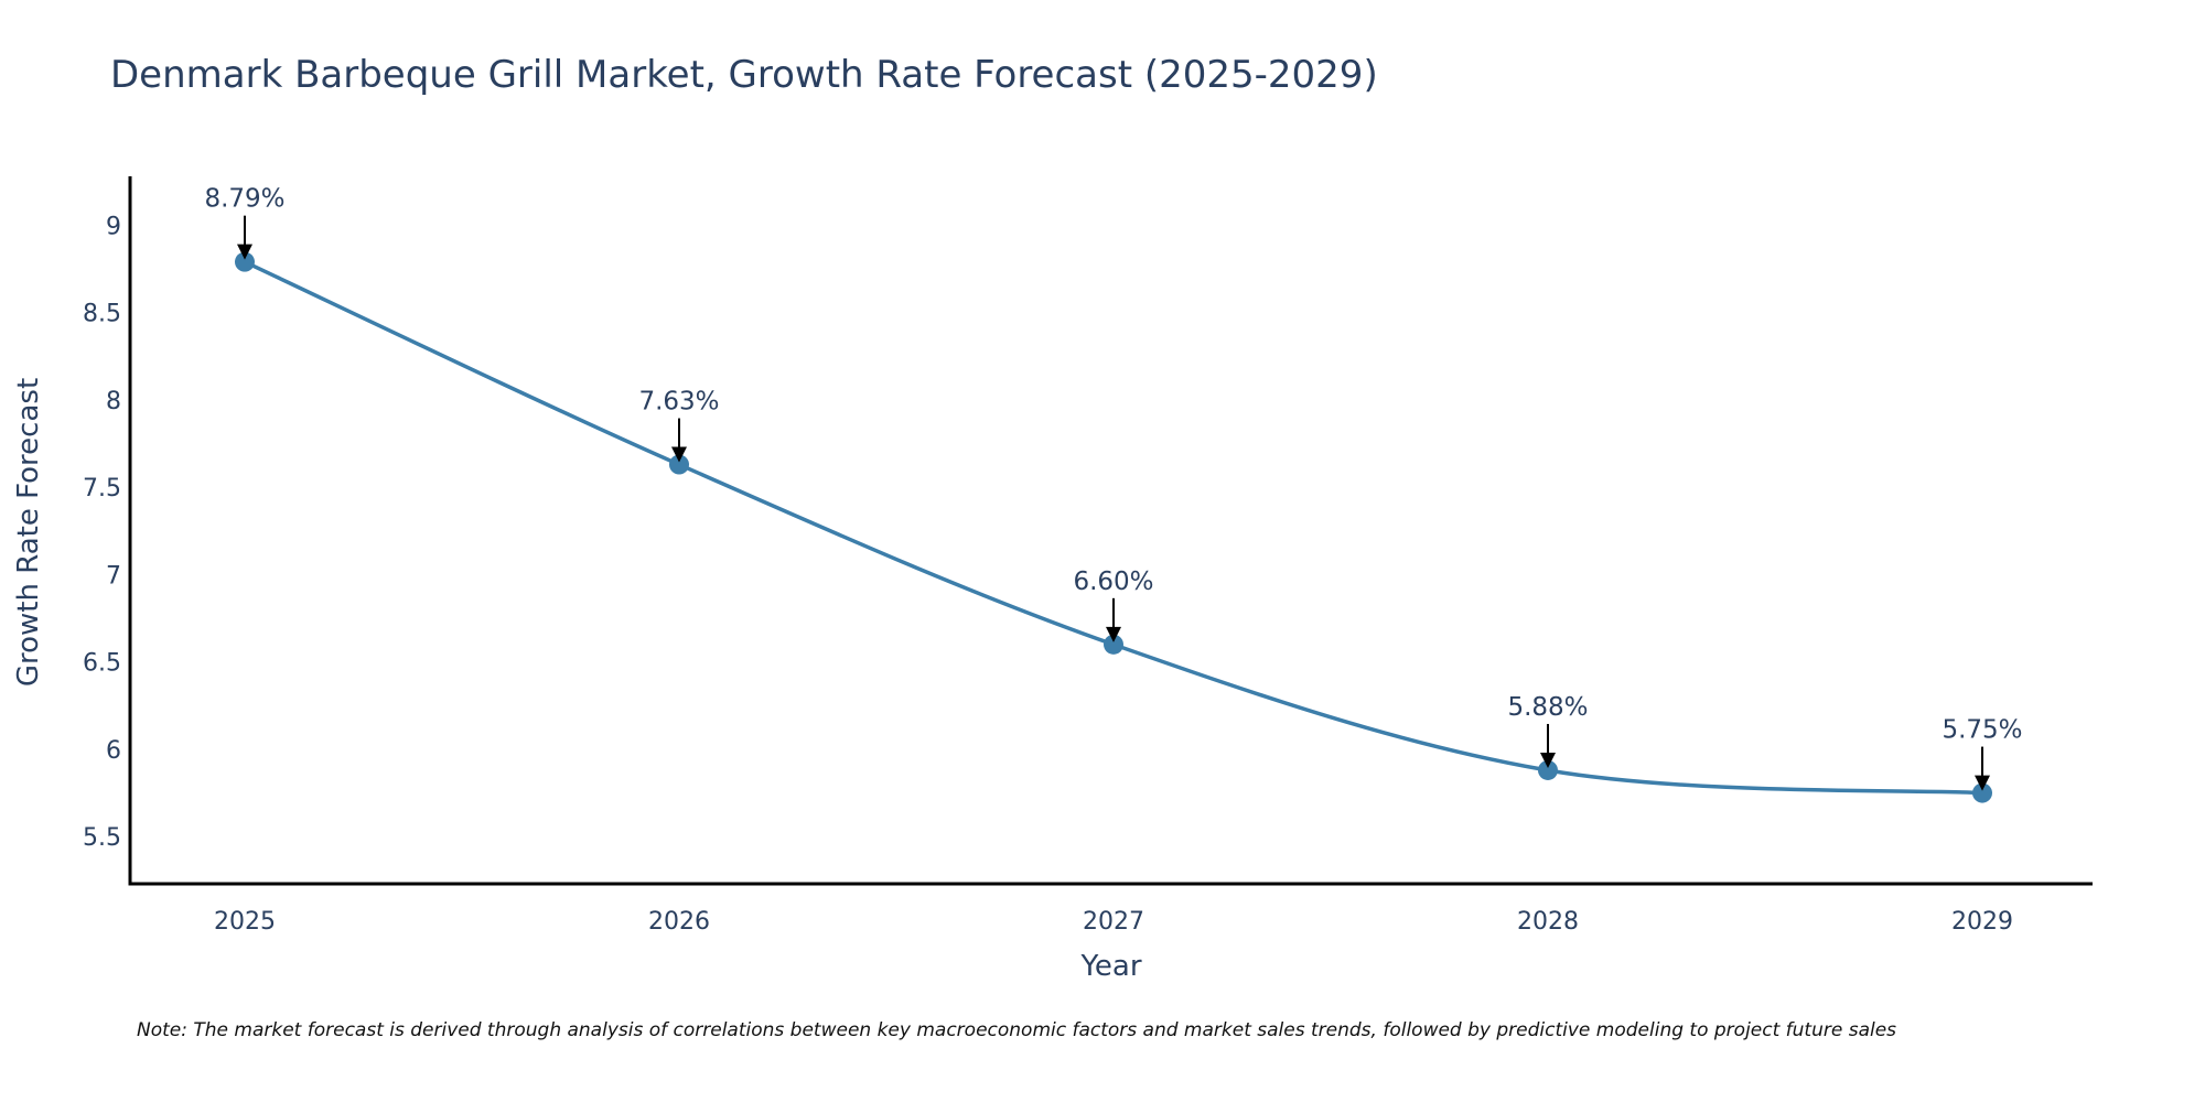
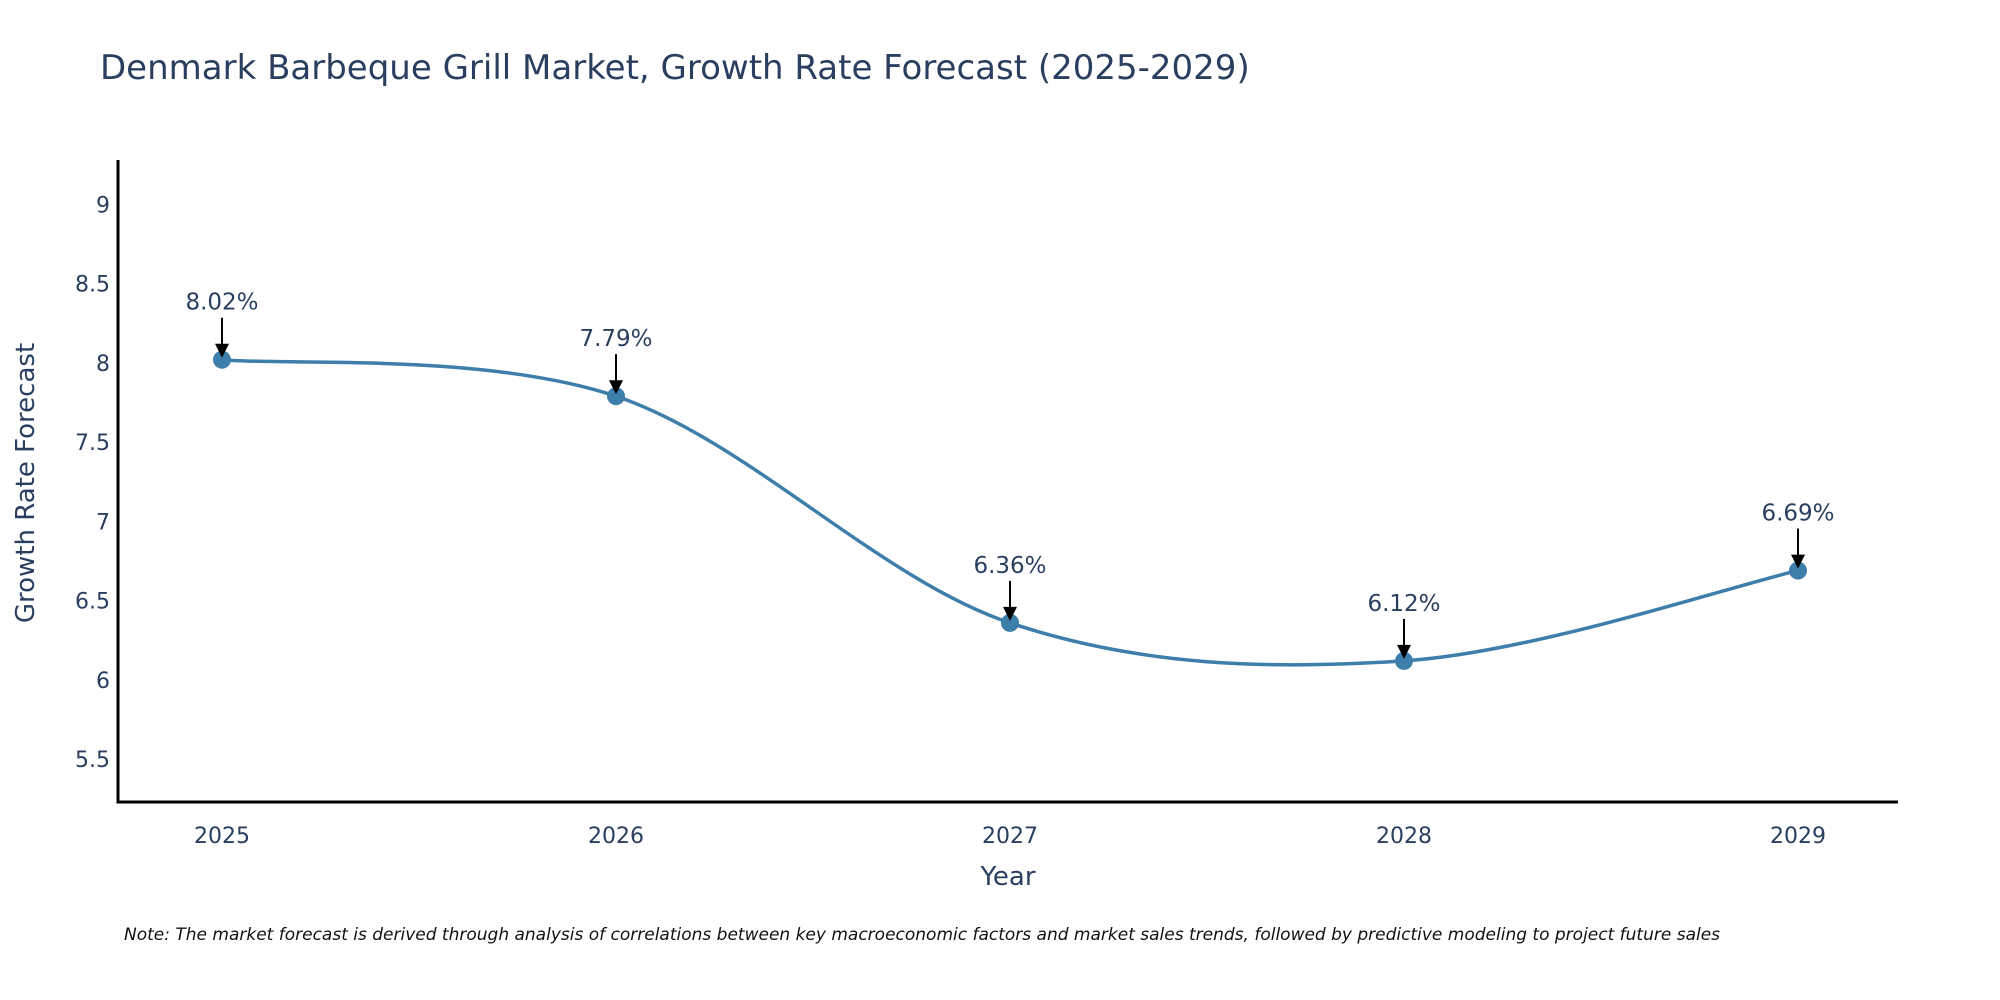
2025: 8.79% -> 8.02%
2026: 7.63% -> 7.79%
2027: 6.60% -> 6.36%
2028: 5.88% -> 6.12%
2029: 5.75% -> 6.69%
